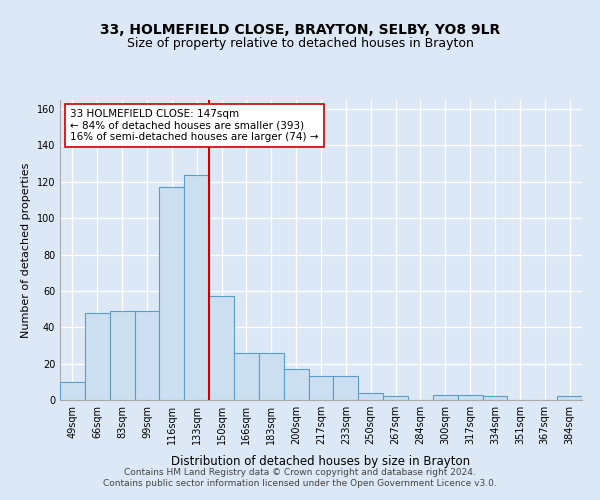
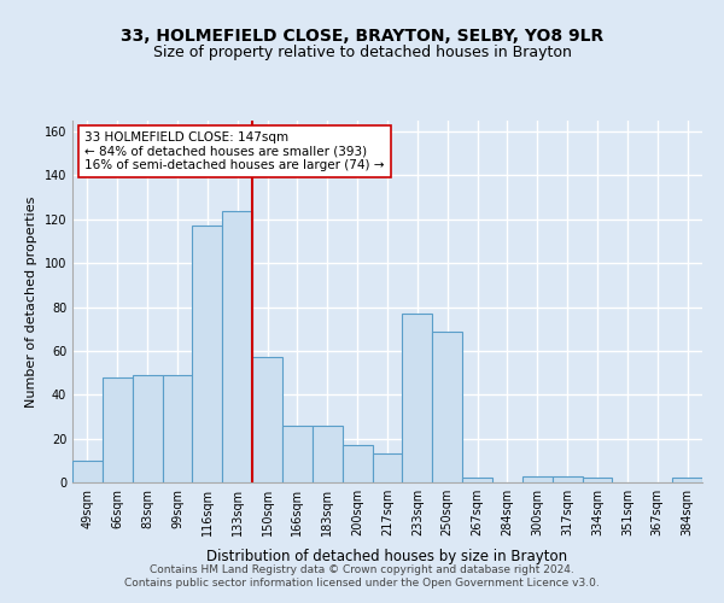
233sqm: 13 -> 77
250sqm: 4 -> 69
